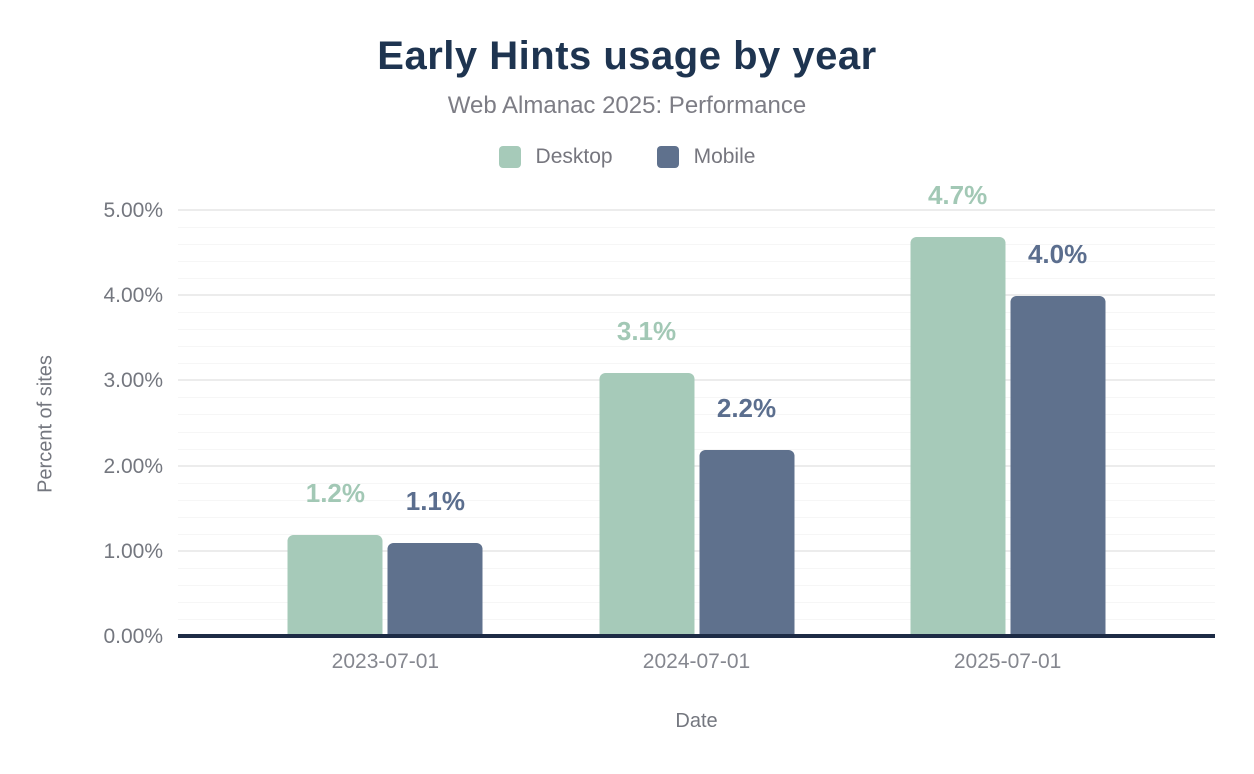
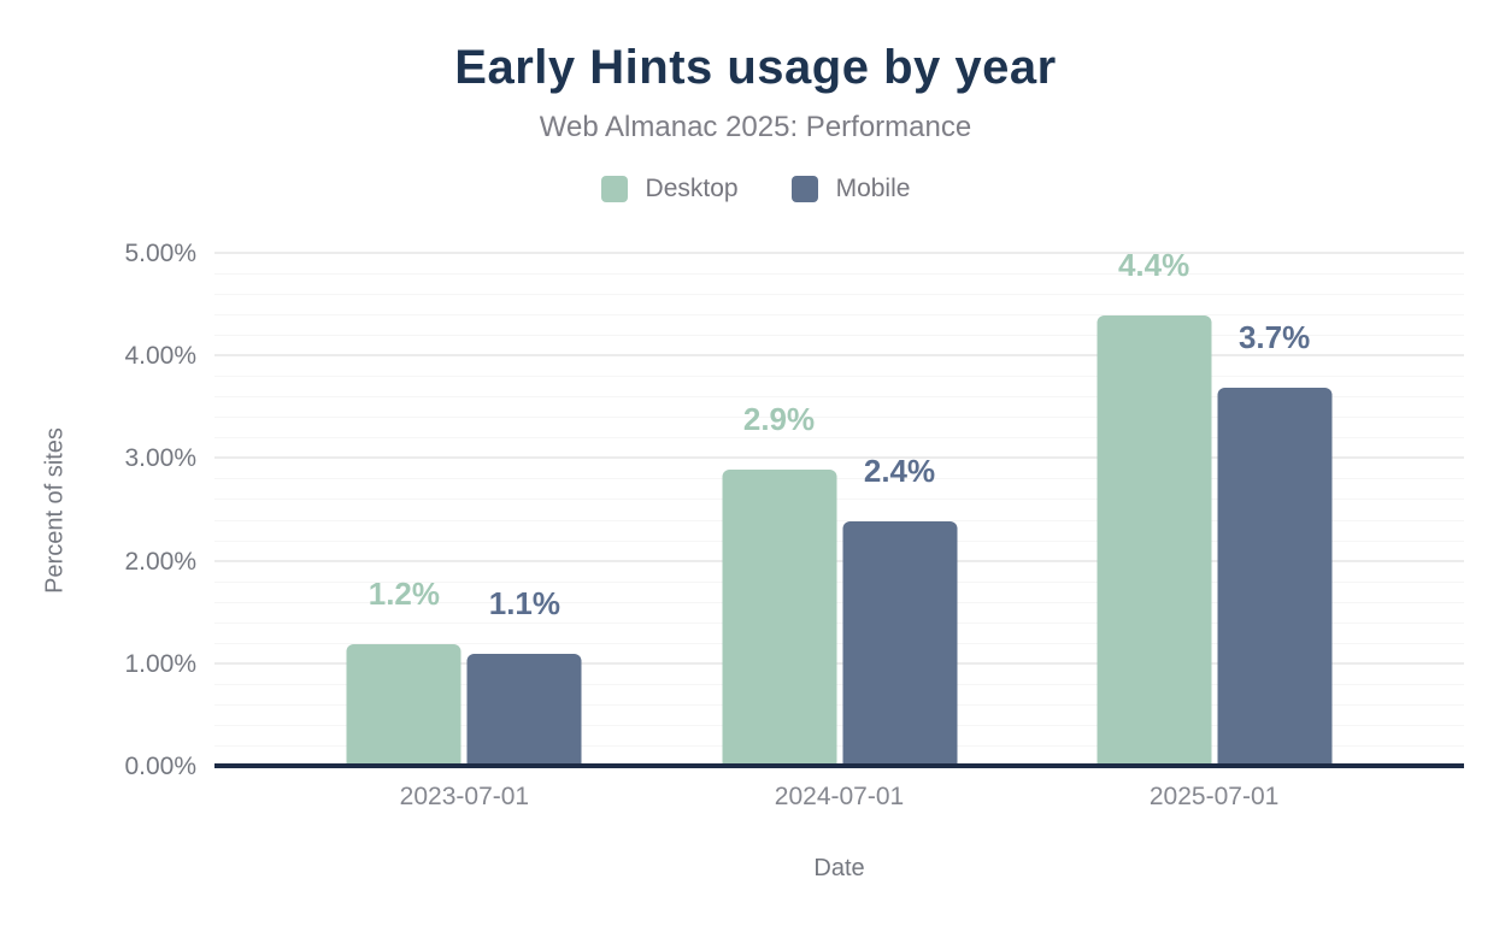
Desktop/2024-07-01: 3.1% -> 2.9%
Mobile/2024-07-01: 2.2% -> 2.4%
Desktop/2025-07-01: 4.7% -> 4.4%
Mobile/2025-07-01: 4.0% -> 3.7%
